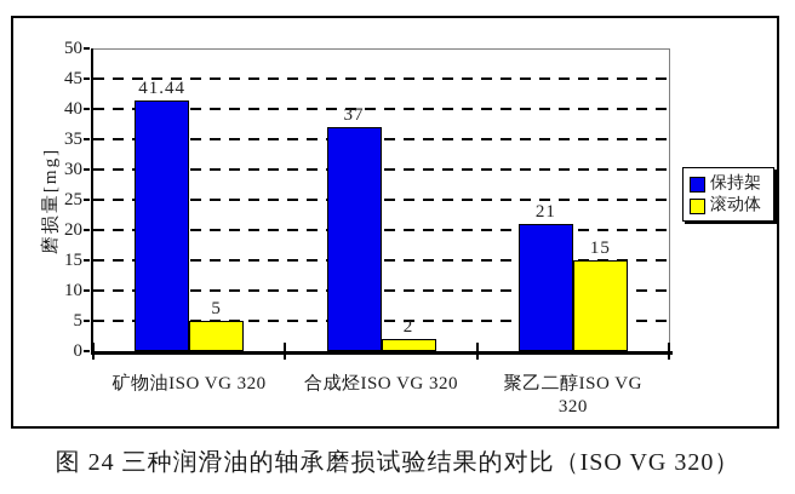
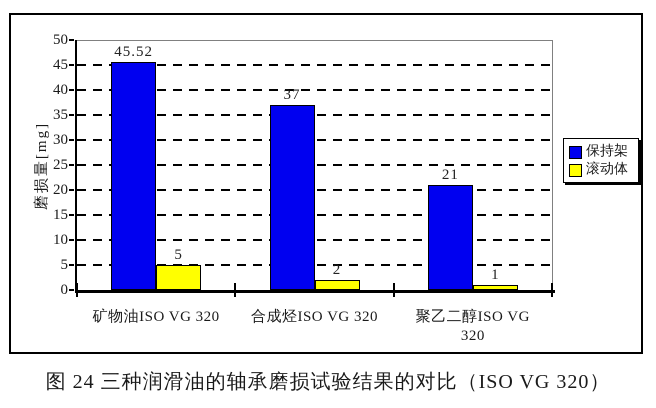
保持架/矿物油ISO VG 320: 41.44 -> 45.52
滚动体/聚乙二醇ISO VG 320: 15 -> 1
